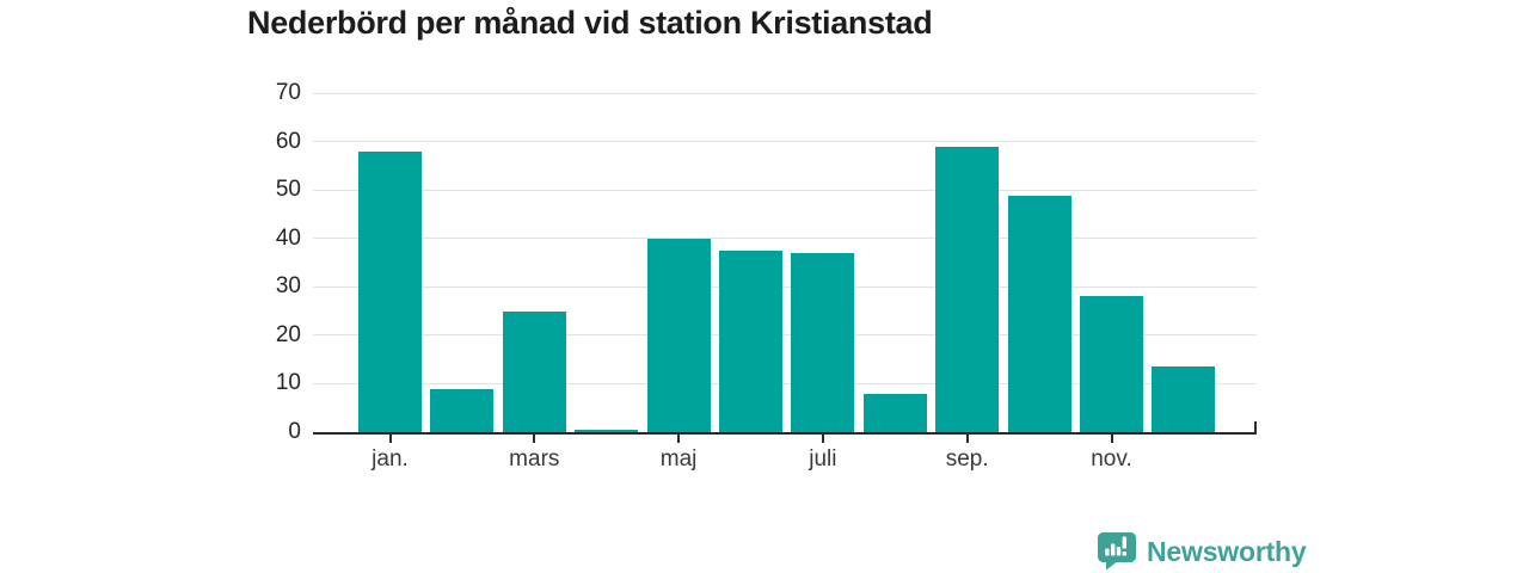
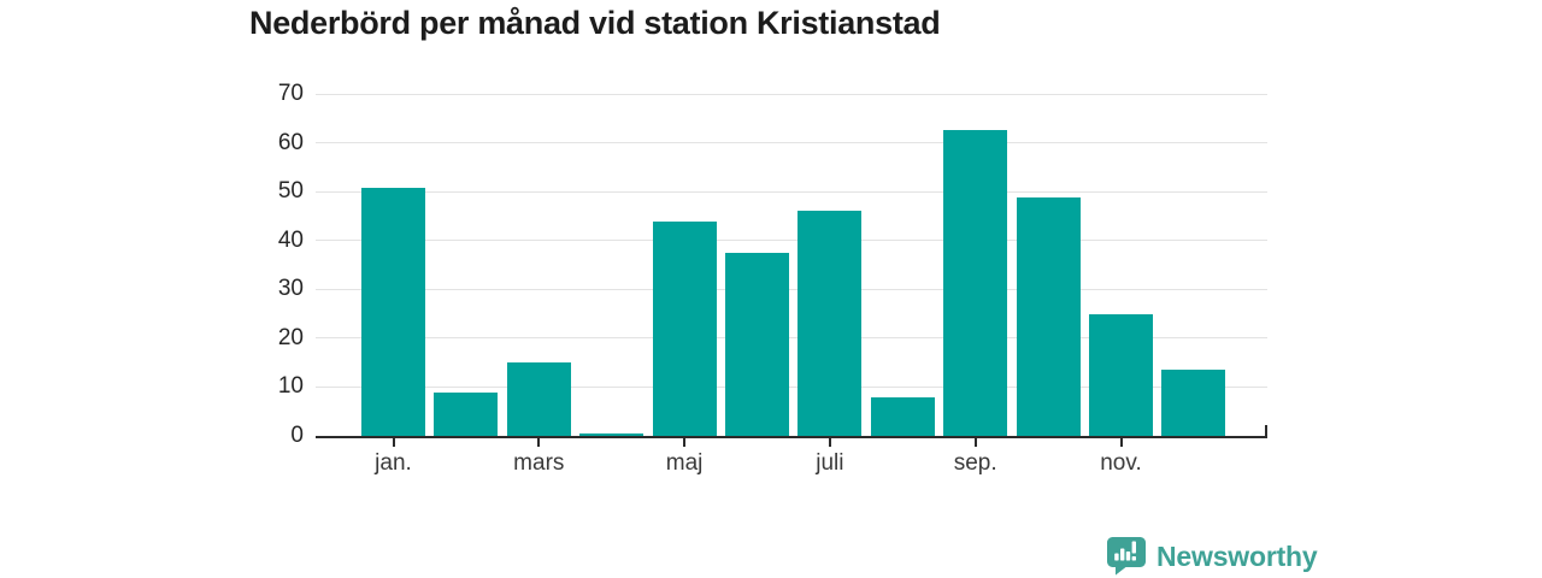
jan.: 58 -> 51
mars: 25 -> 15
maj: 40 -> 44
juli: 37 -> 46
sep.: 59 -> 63
nov.: 28 -> 25
